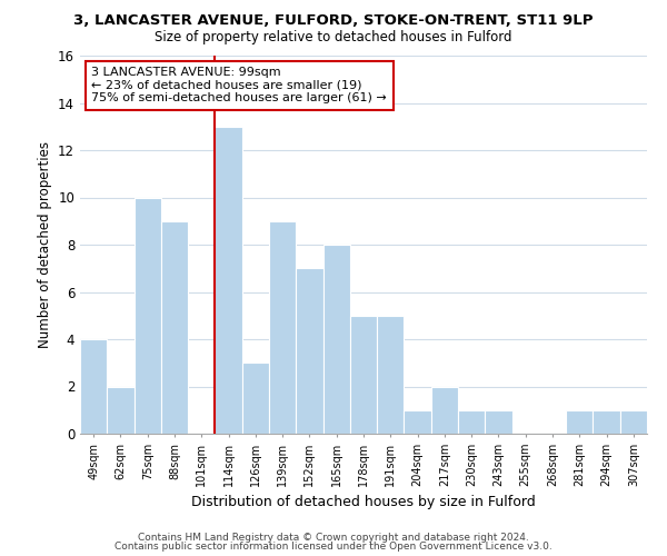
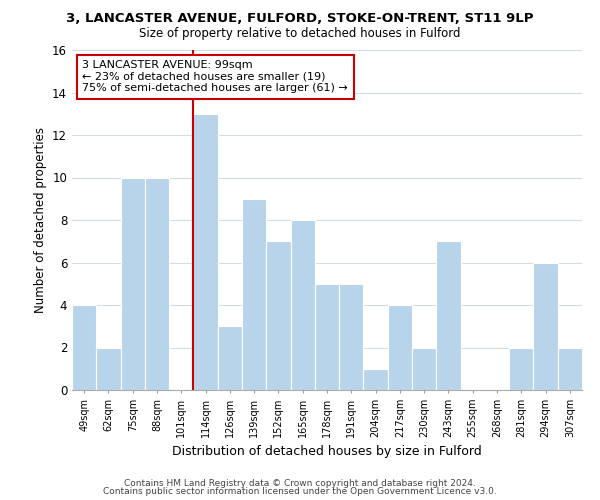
88sqm: 9 -> 10
217sqm: 2 -> 4
230sqm: 1 -> 2
243sqm: 1 -> 7
281sqm: 1 -> 2
294sqm: 1 -> 6
307sqm: 1 -> 2
